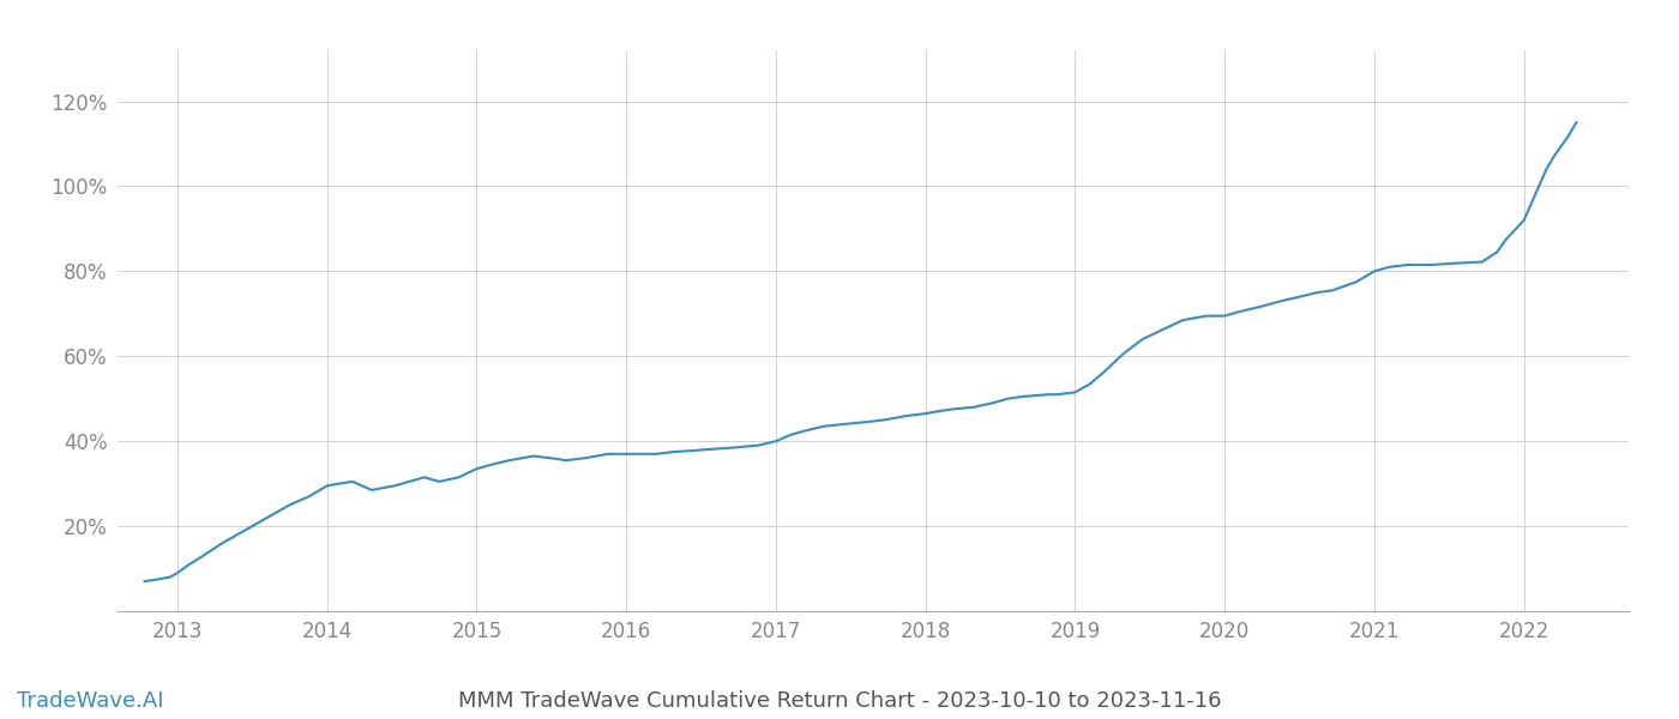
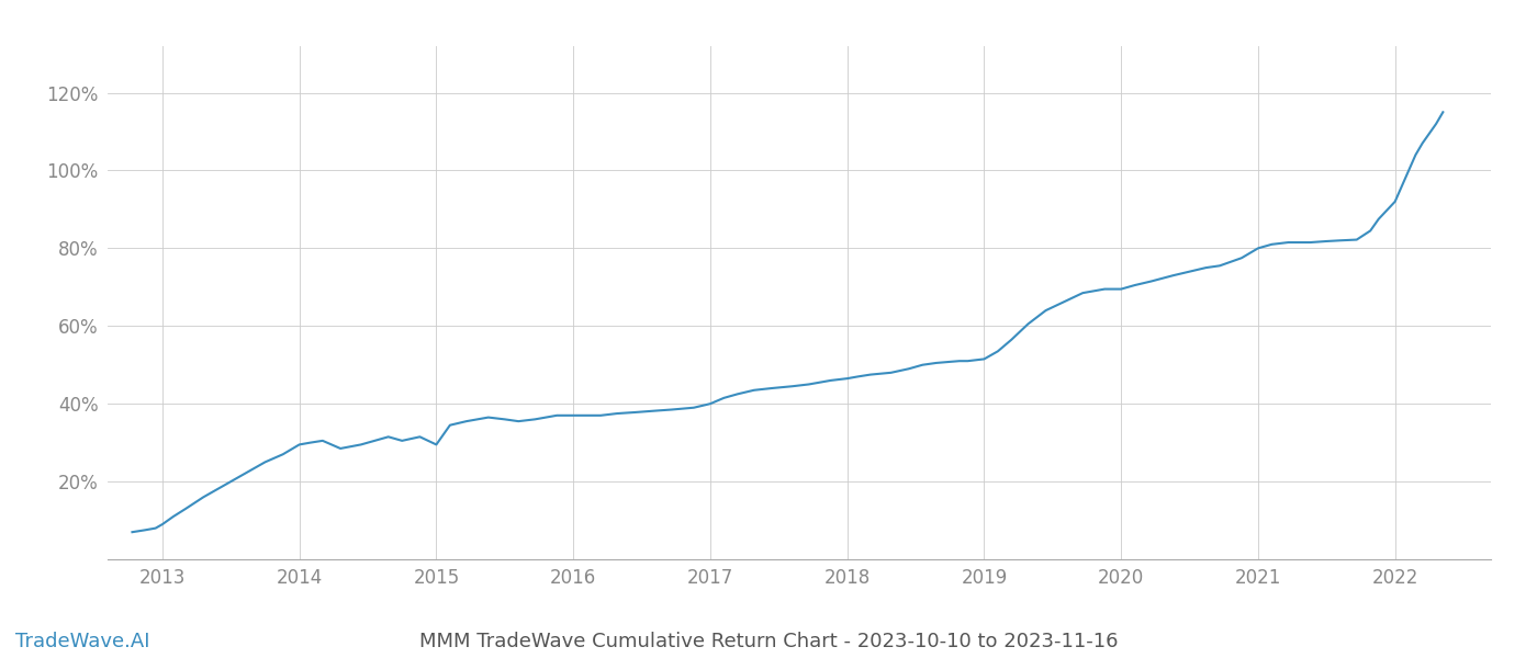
2015: 33.5% -> 29.5%
